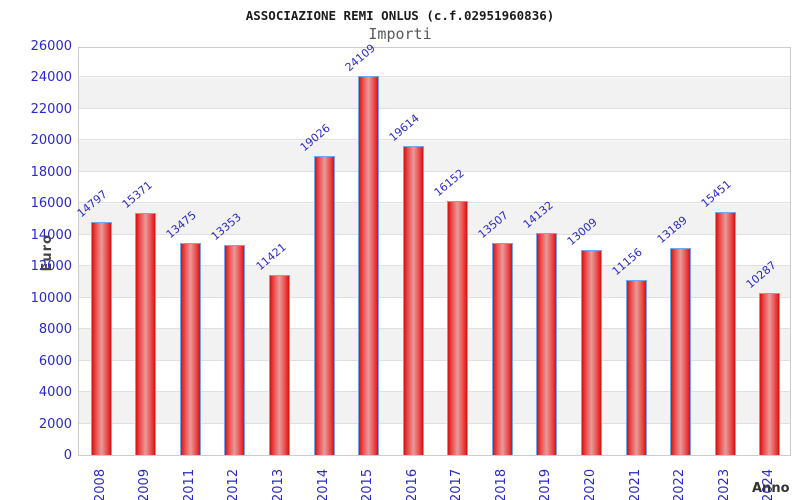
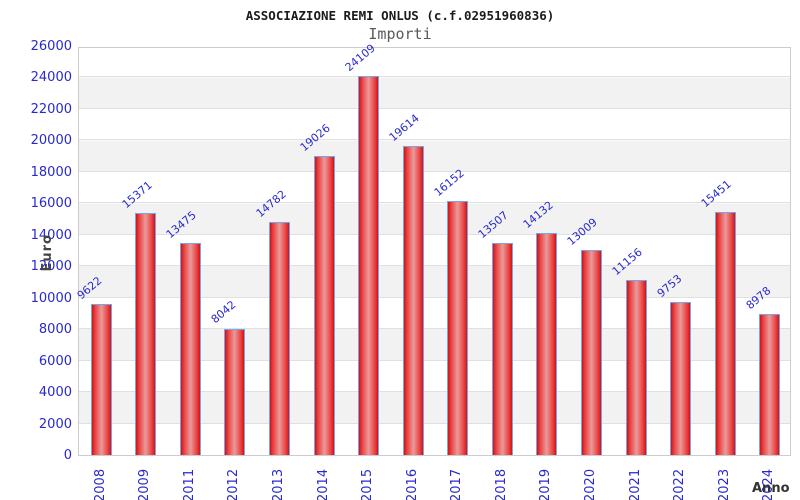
2008: 14797 -> 9622
2012: 13353 -> 8042
2013: 11421 -> 14782
2022: 13189 -> 9753
2024: 10287 -> 8978
